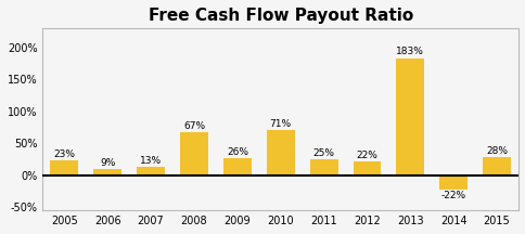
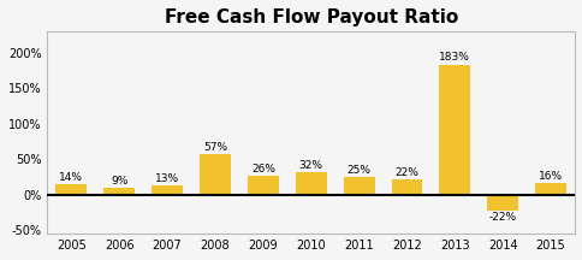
2005: 23% -> 14%
2008: 67% -> 57%
2010: 71% -> 32%
2015: 28% -> 16%
